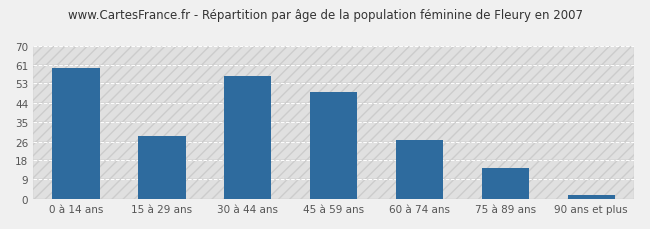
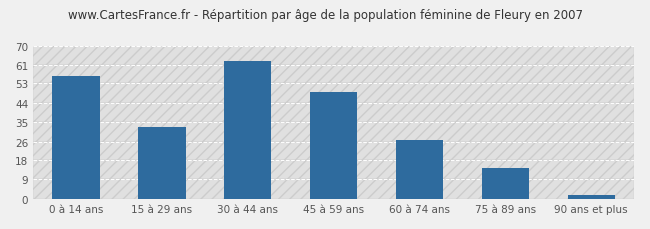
0 à 14 ans: 60 -> 56
15 à 29 ans: 29 -> 33
30 à 44 ans: 56 -> 63
